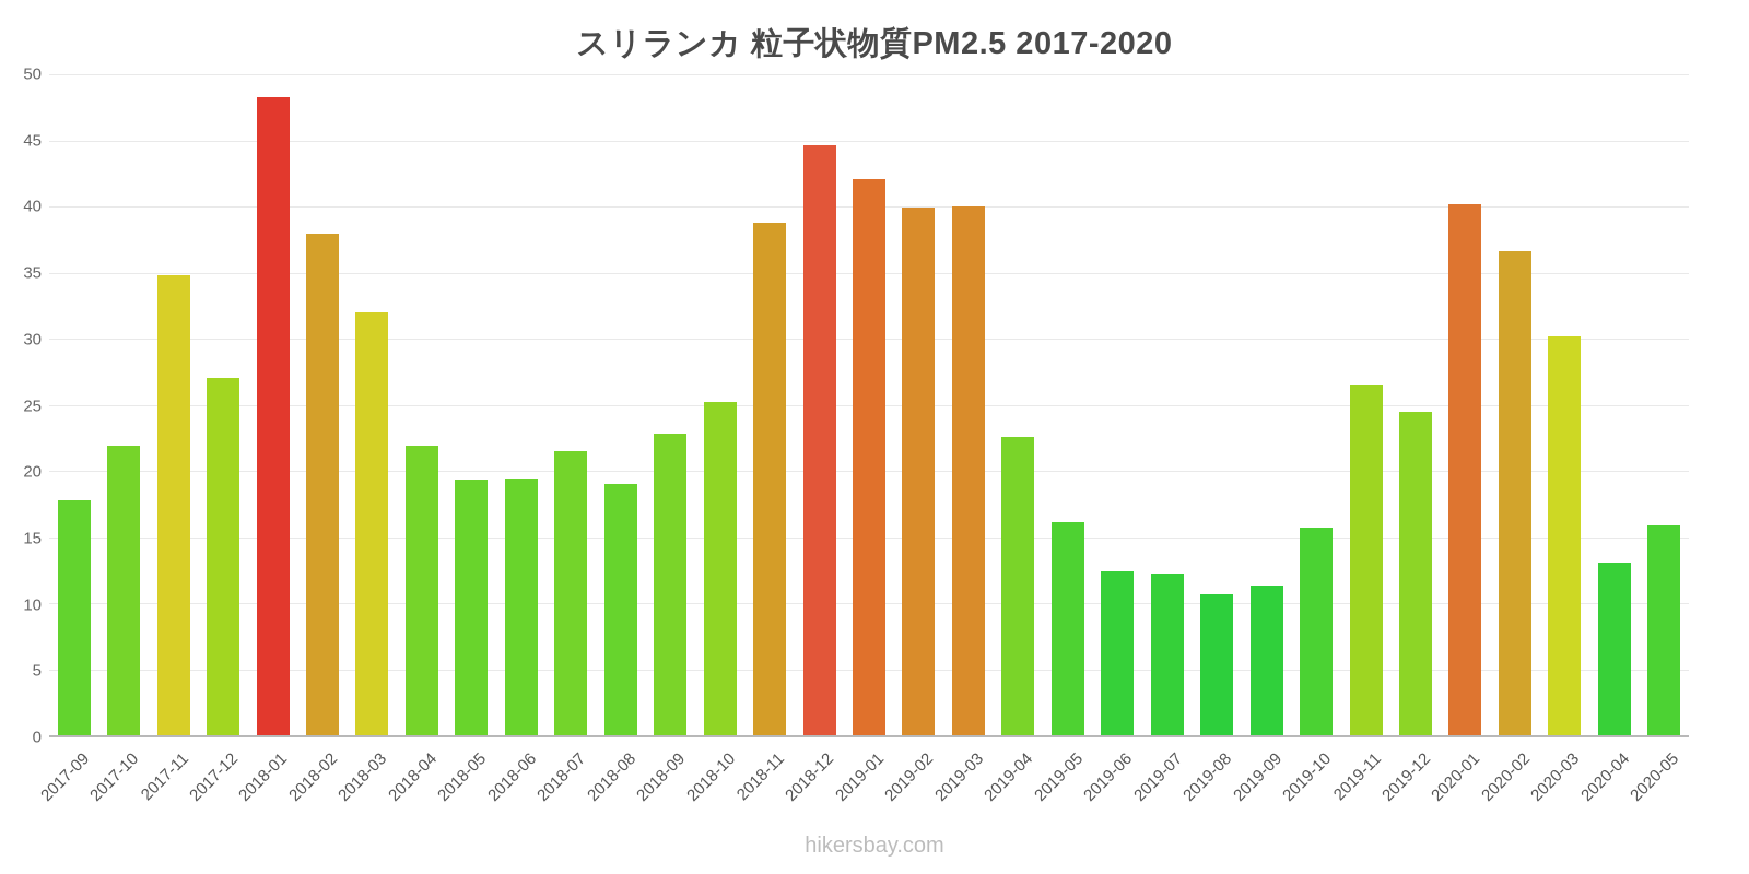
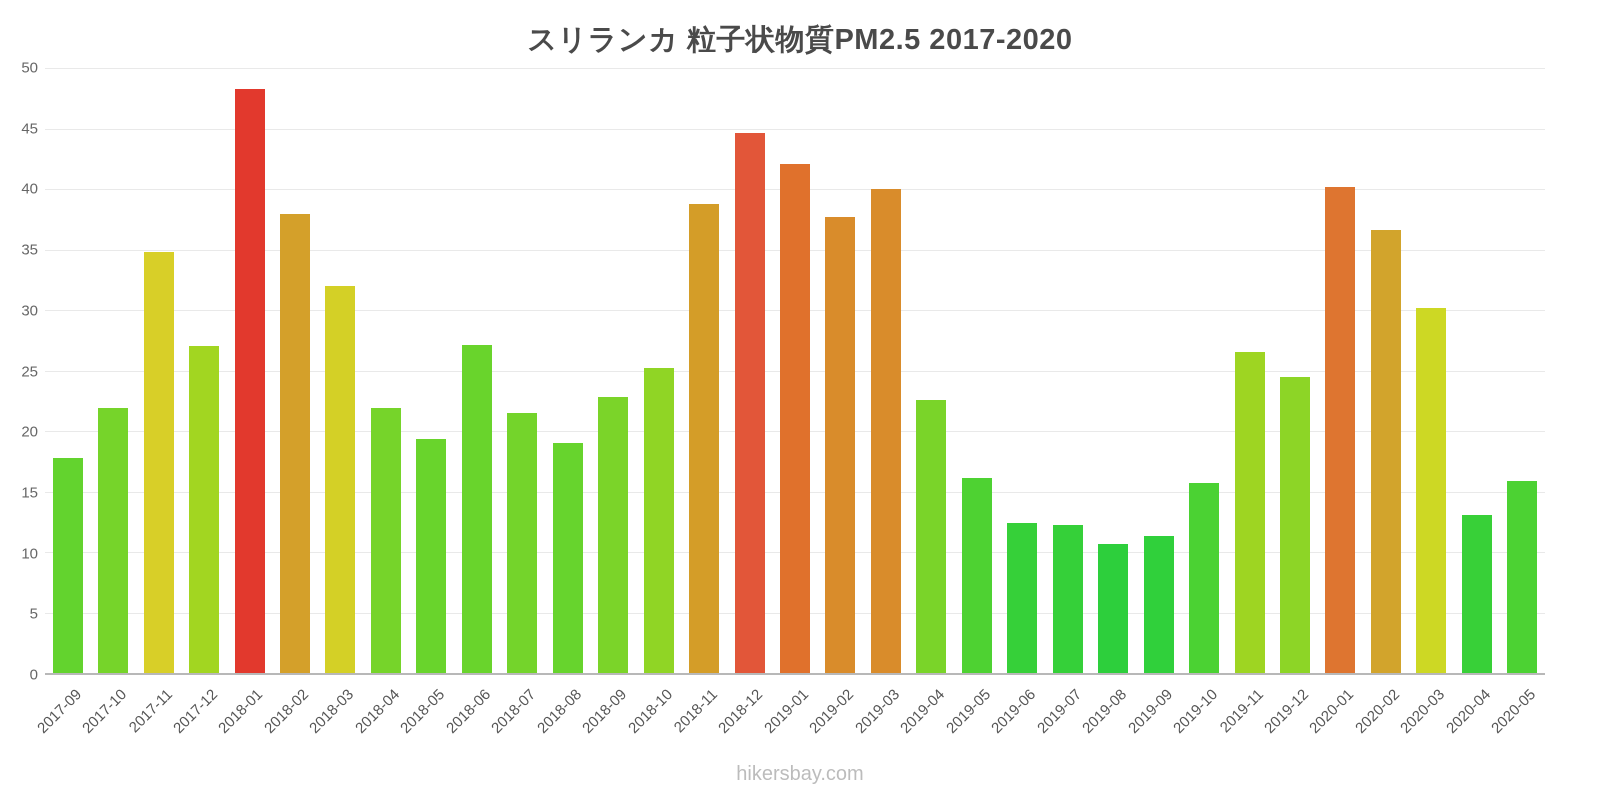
2018-06: 19.4 -> 27.1
2019-02: 39.9 -> 37.7
